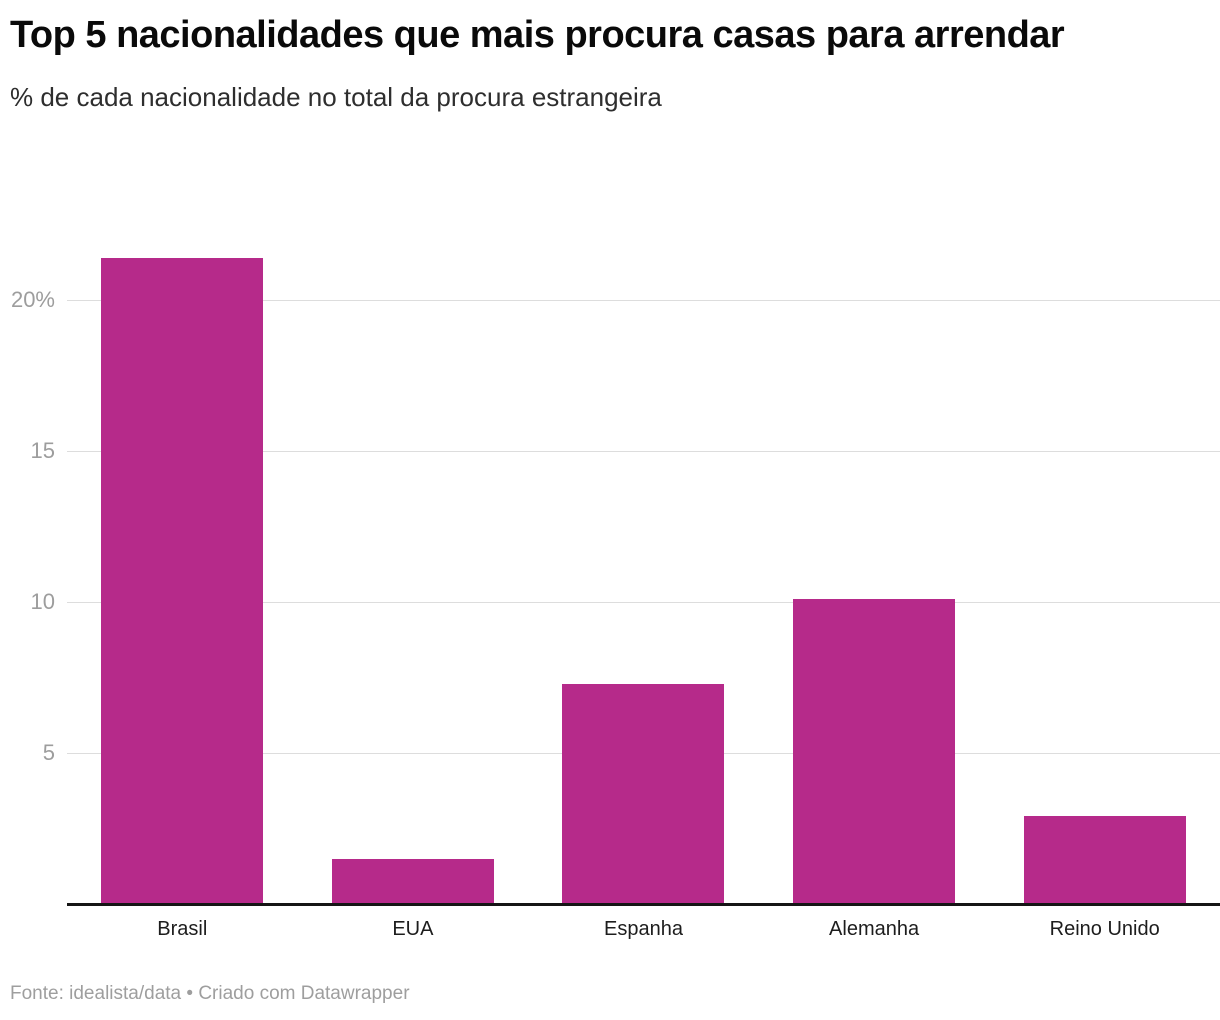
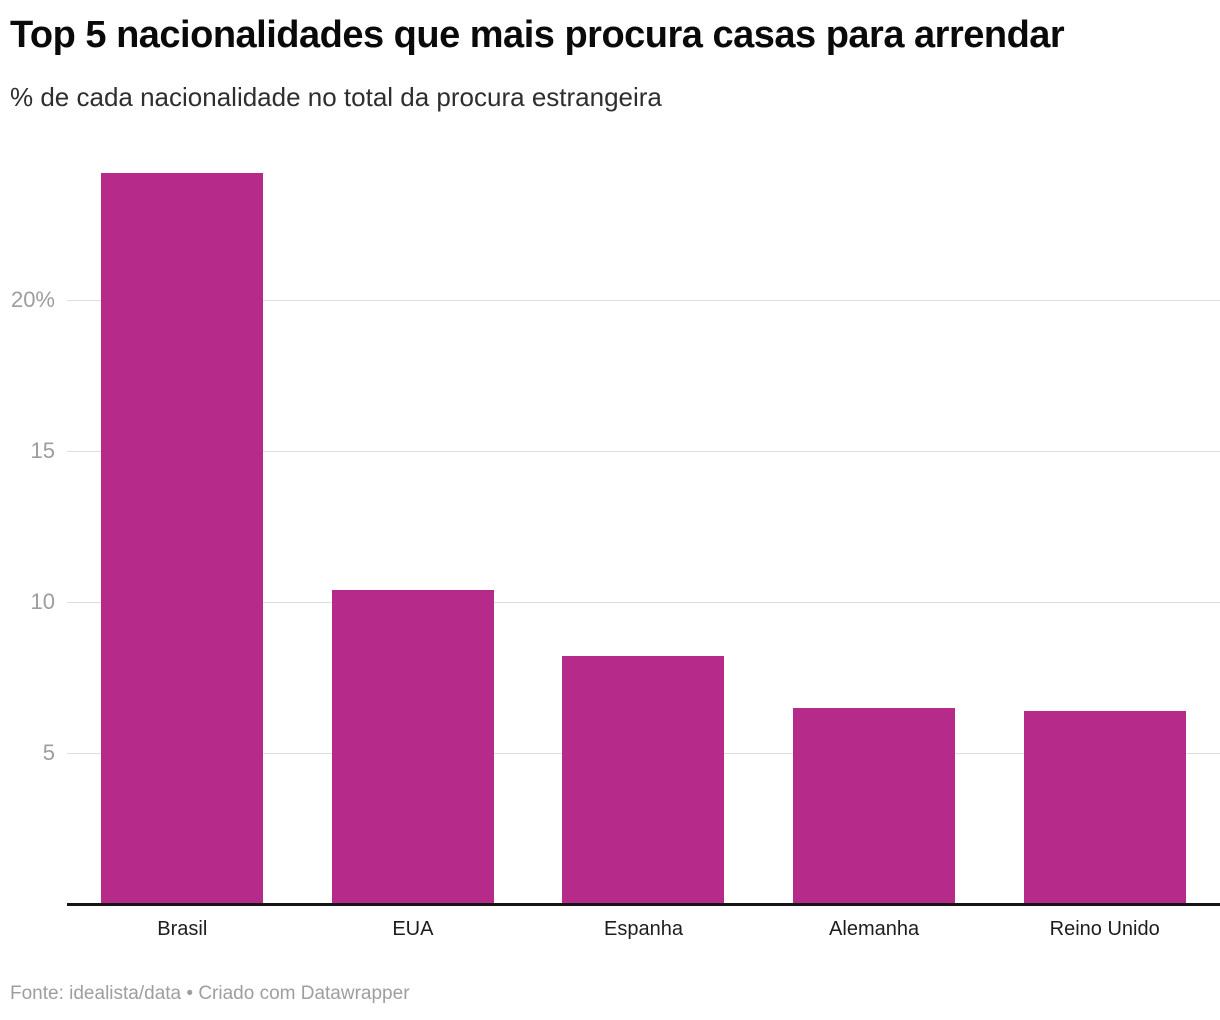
Brasil: 21.4% -> 24.2%
EUA: 1.5% -> 10.4%
Espanha: 7.3% -> 8.2%
Alemanha: 10.1% -> 6.5%
Reino Unido: 2.9% -> 6.4%
